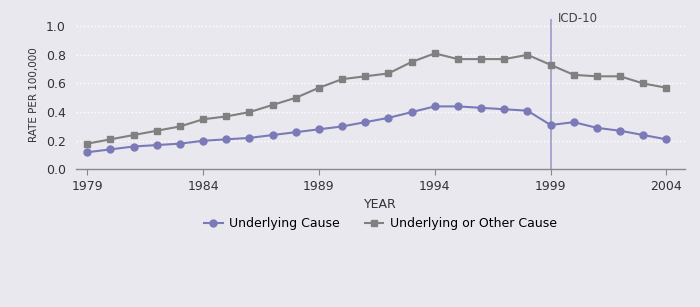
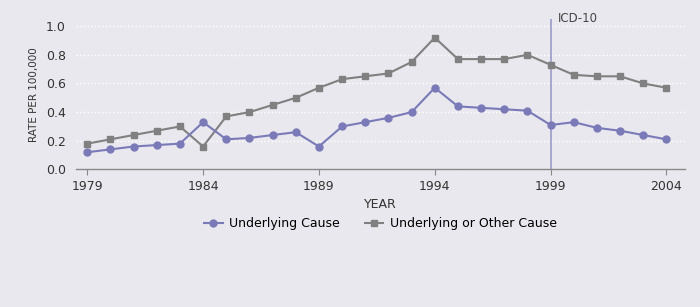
Underlying Cause/1984: 0.20 -> 0.33
Underlying or Other Cause/1984: 0.35 -> 0.16
Underlying Cause/1989: 0.28 -> 0.16
Underlying Cause/1994: 0.44 -> 0.57
Underlying or Other Cause/1994: 0.81 -> 0.92
